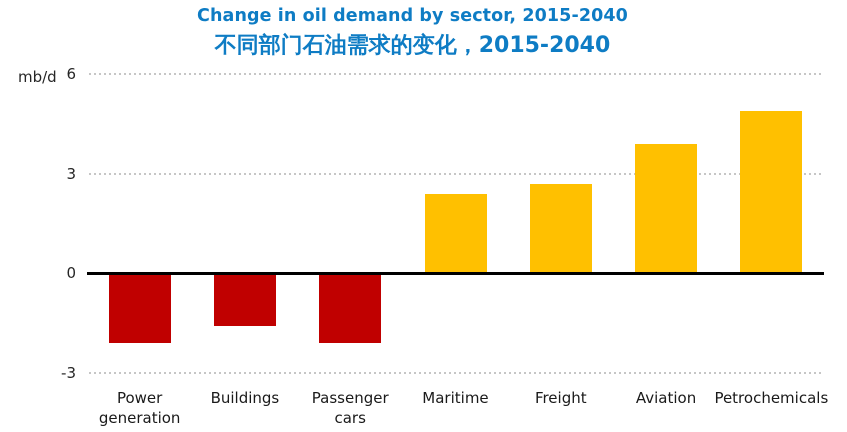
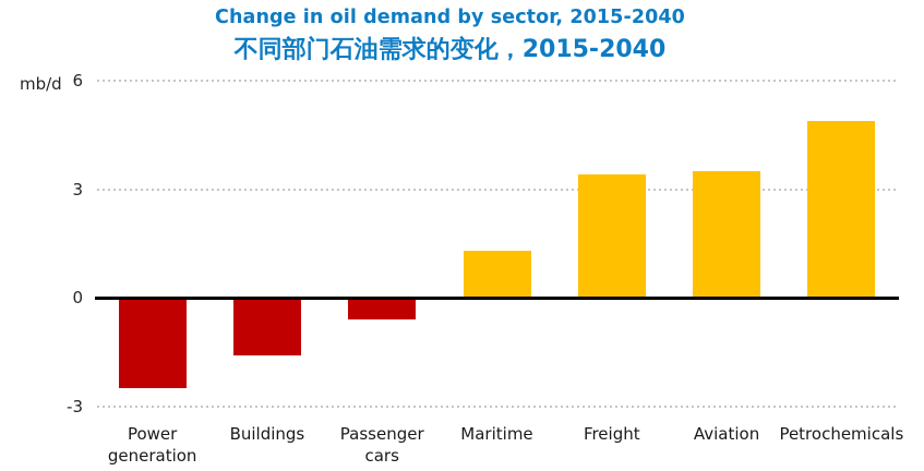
Power generation: -2.1 -> -2.5
Passenger cars: -2.1 -> -0.6
Maritime: 2.4 -> 1.3
Freight: 2.7 -> 3.4
Aviation: 3.9 -> 3.5
